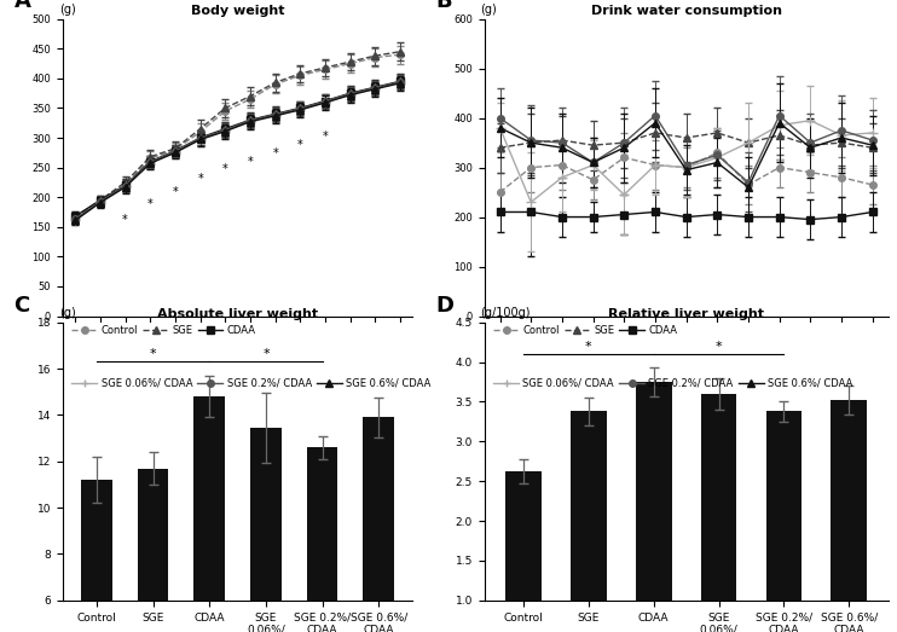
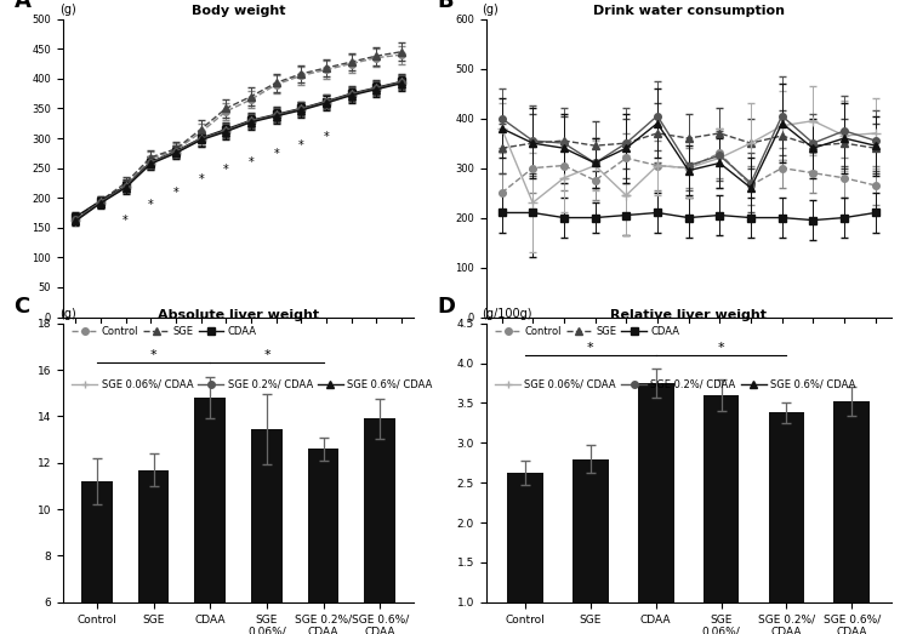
Relative liver weight/SGE: 3.38 -> 2.80
